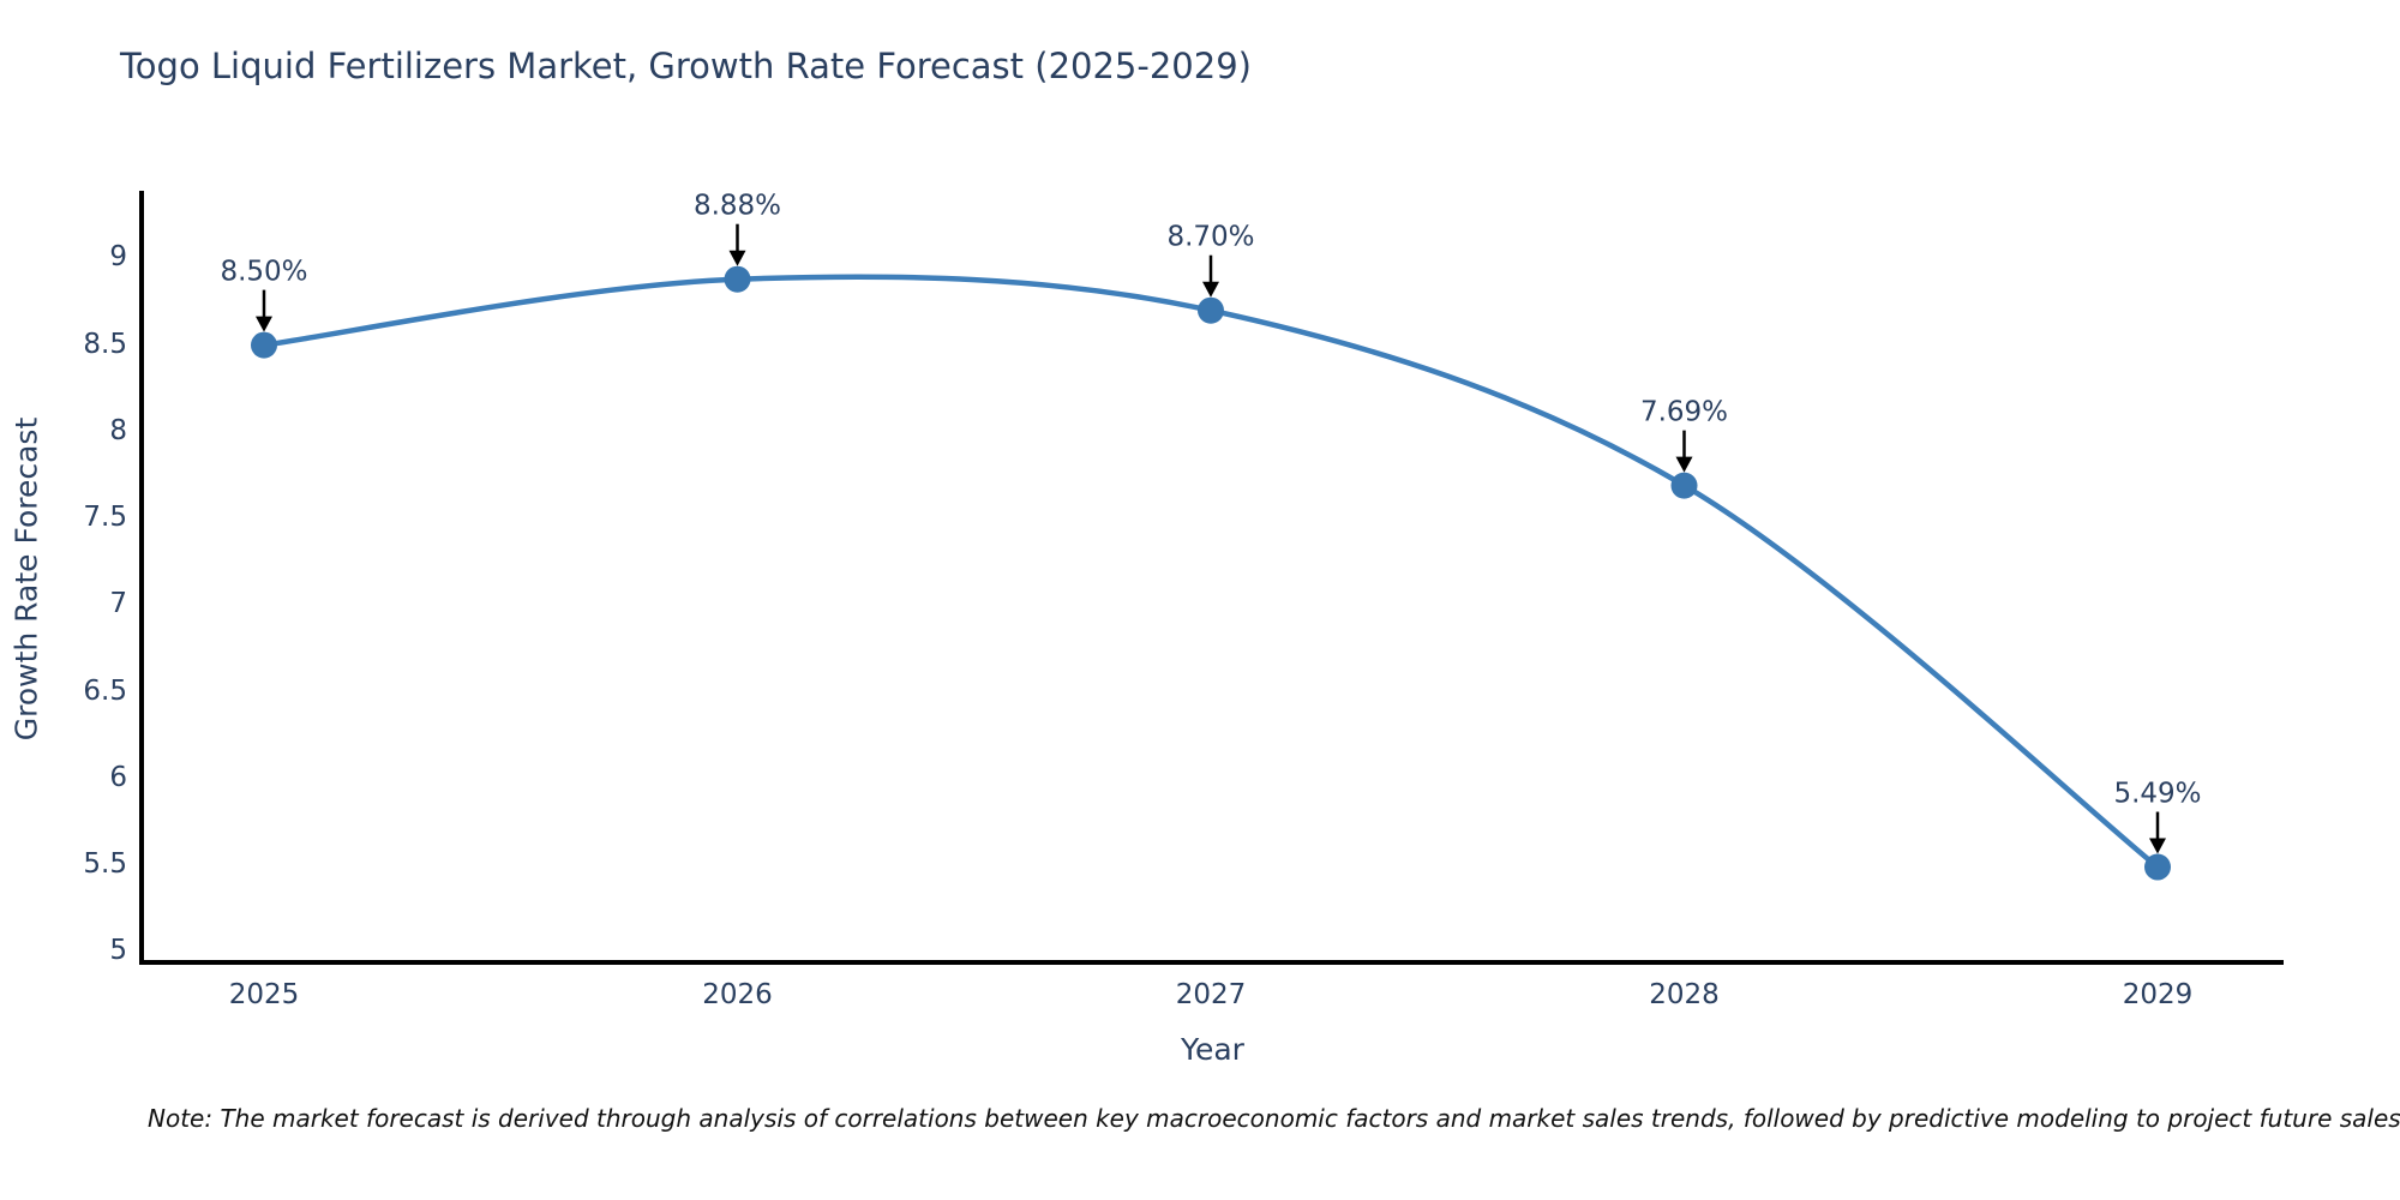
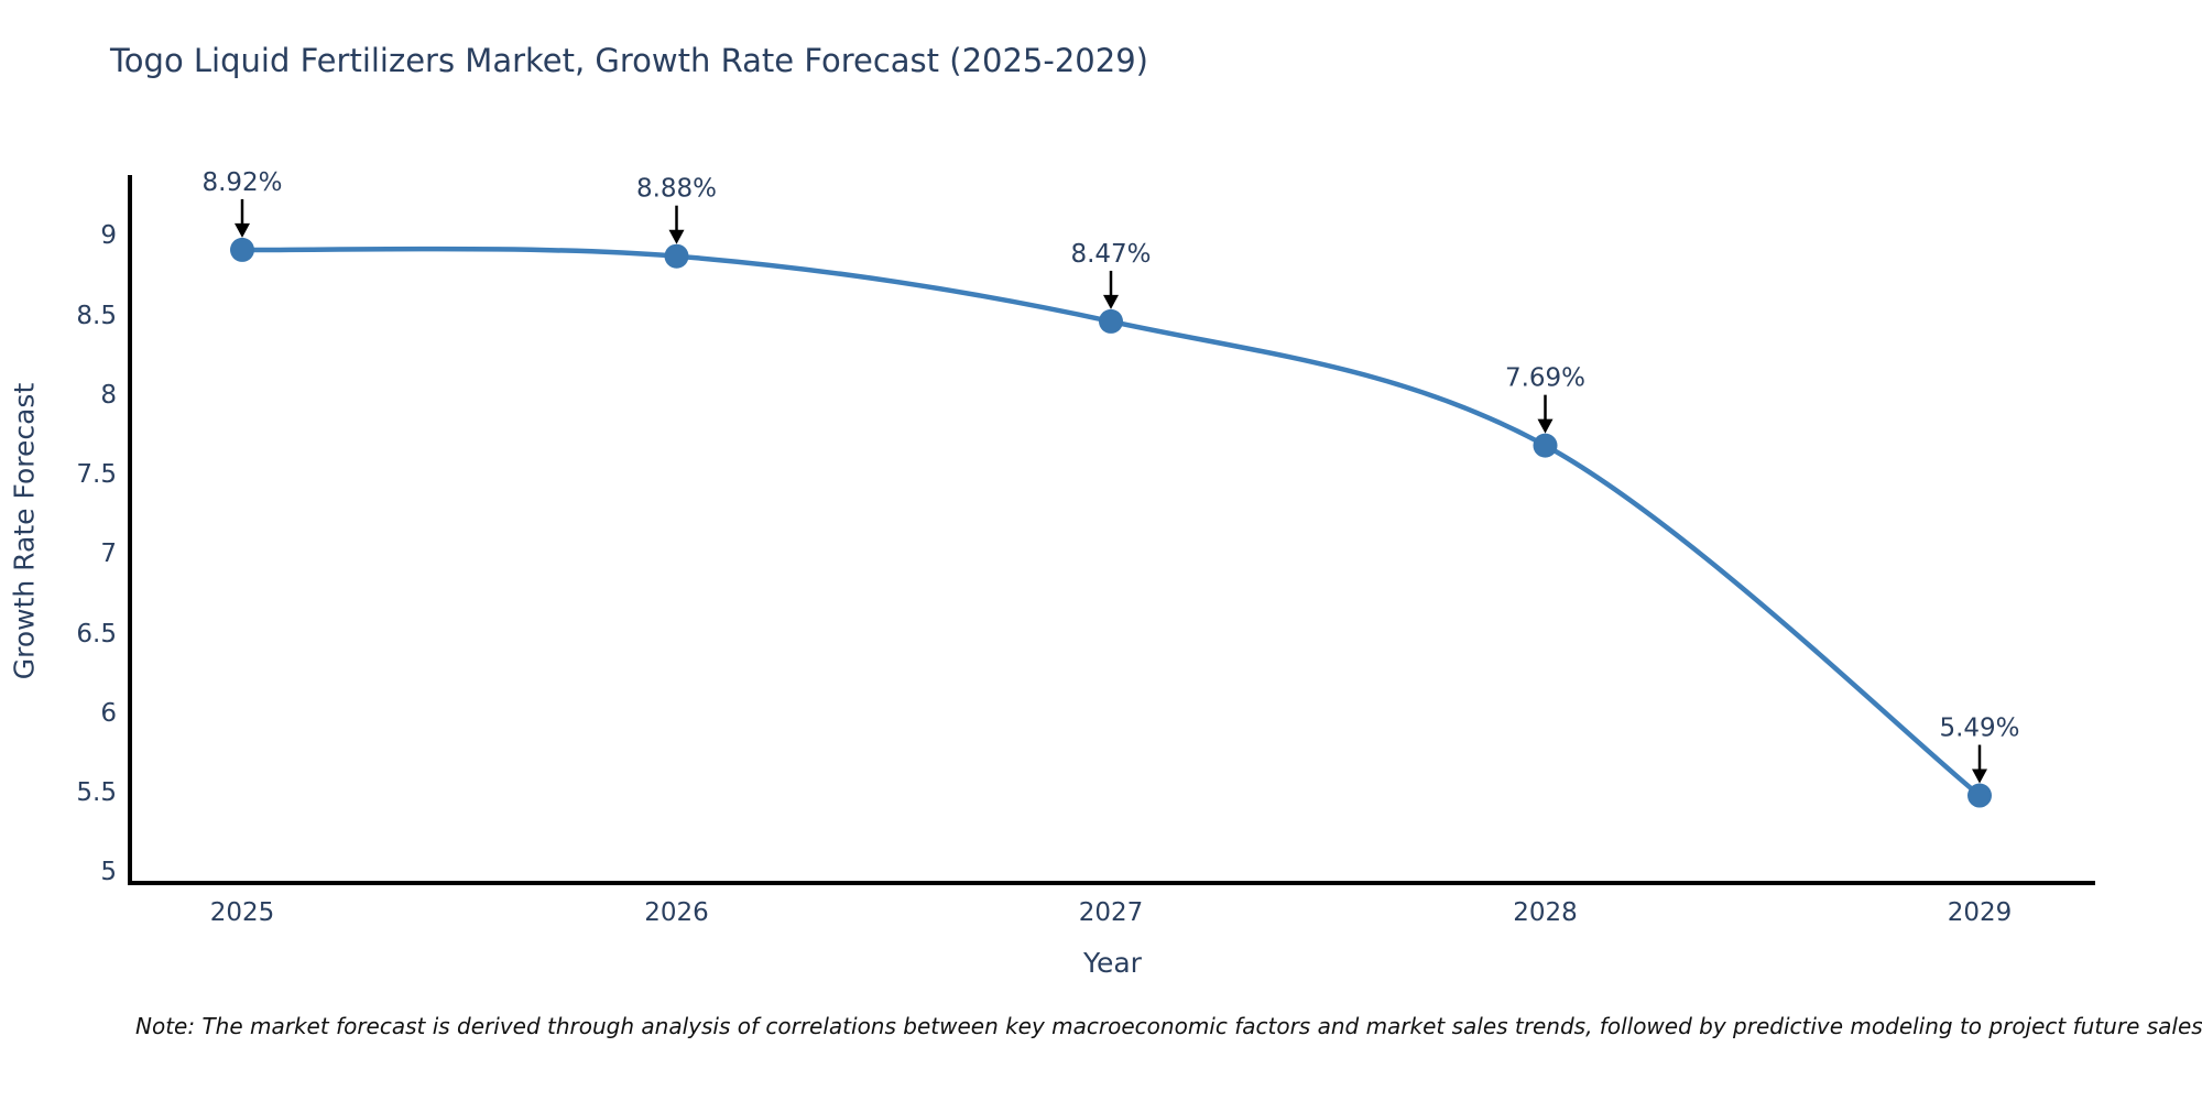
2025: 8.50% -> 8.92%
2027: 8.70% -> 8.47%
